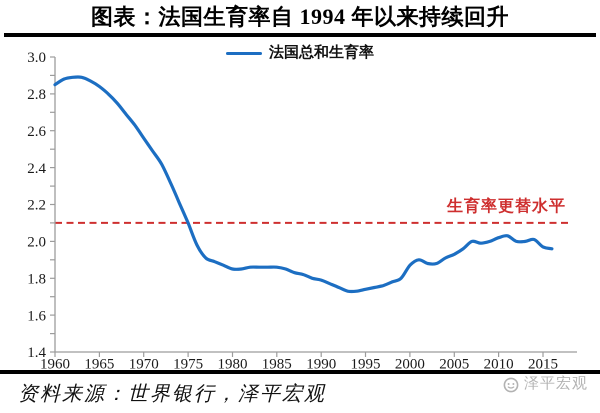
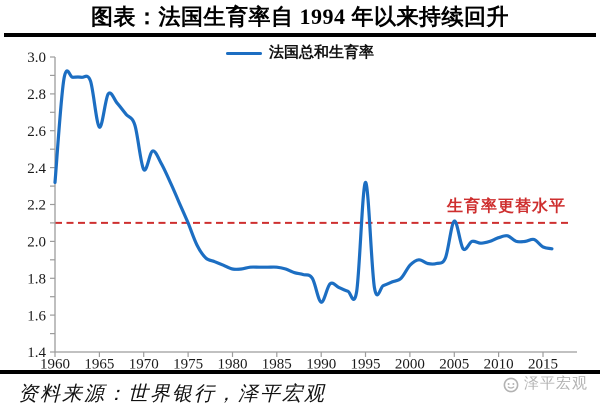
1960: 2.85 -> 2.32
1965: 2.84 -> 2.62
1970: 2.56 -> 2.39
1990: 1.79 -> 1.67
1995: 1.74 -> 2.32
2005: 1.93 -> 2.11
